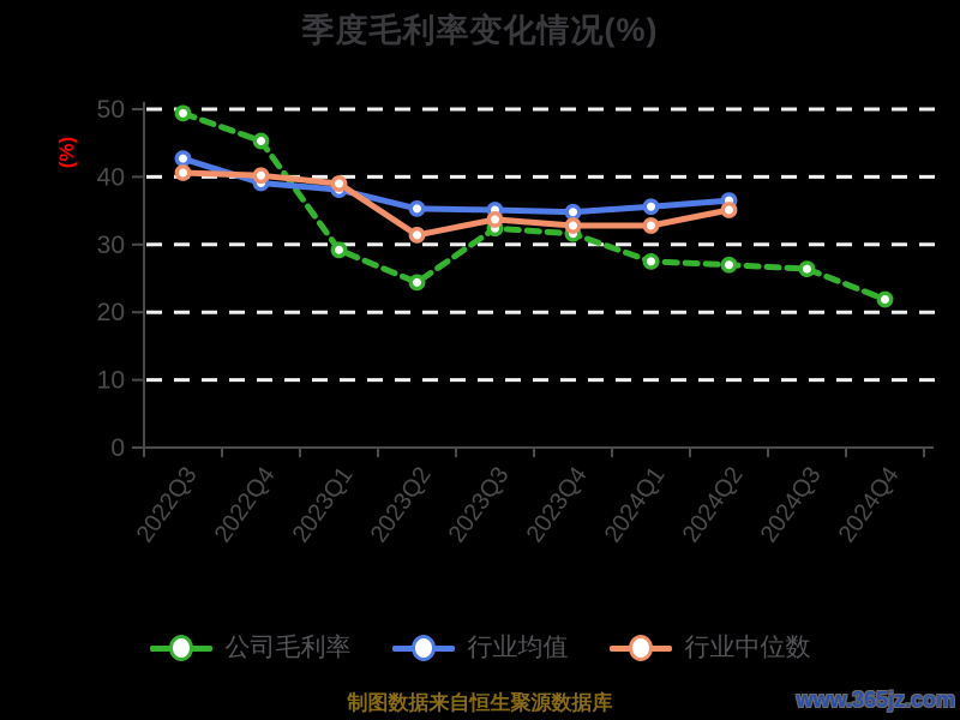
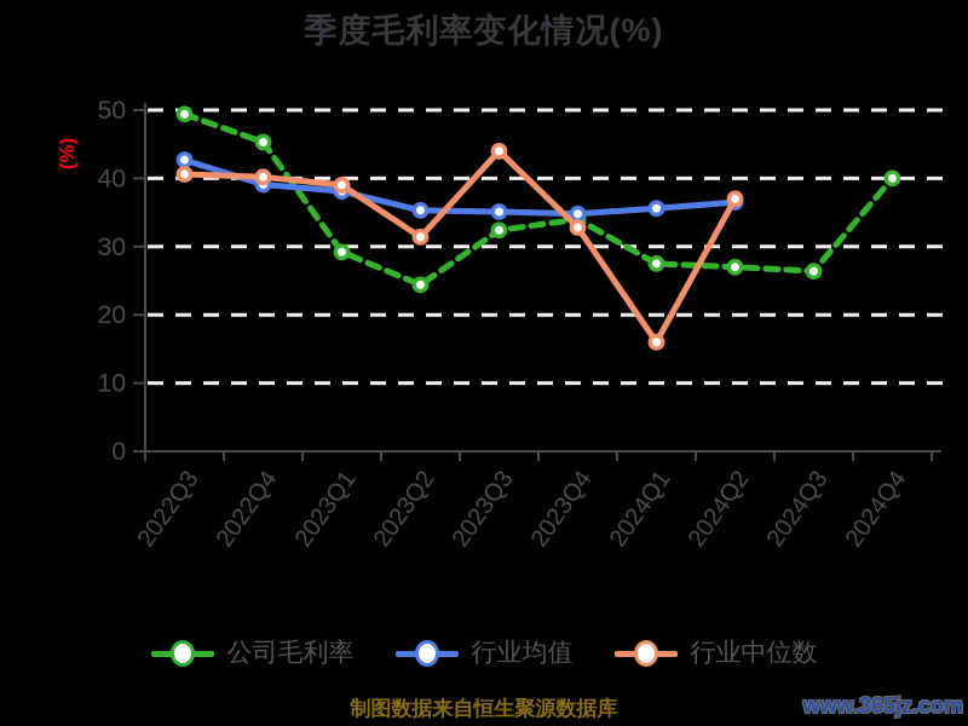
行业中位数/2023Q3: 34 -> 44
公司毛利率/2023Q4: 32 -> 34
行业中位数/2024Q1: 33 -> 16
行业中位数/2024Q2: 35 -> 37
公司毛利率/2024Q4: 22 -> 40
